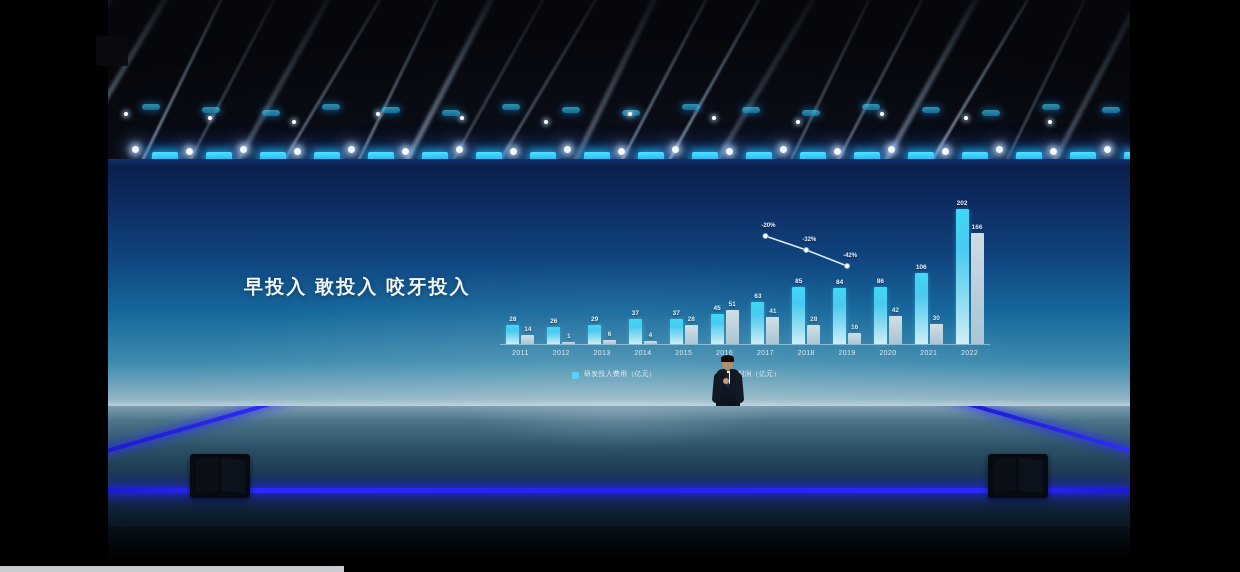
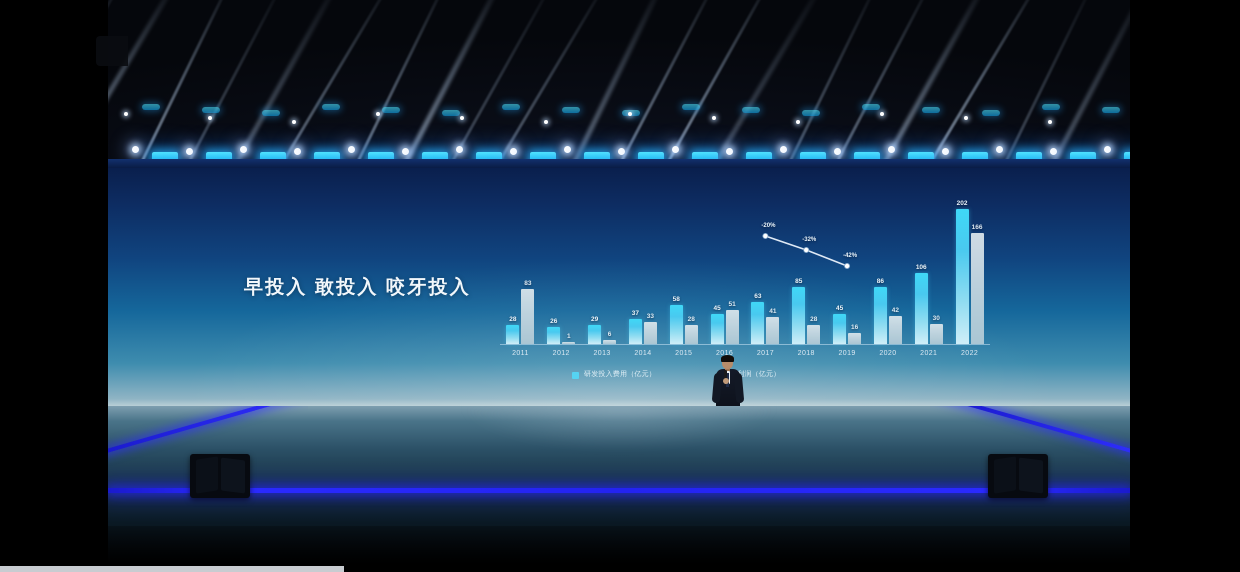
净利润（亿元）/2011: 14 -> 83
净利润（亿元）/2014: 4 -> 33
研发投入费用（亿元）/2015: 37 -> 58
研发投入费用（亿元）/2019: 84 -> 45
